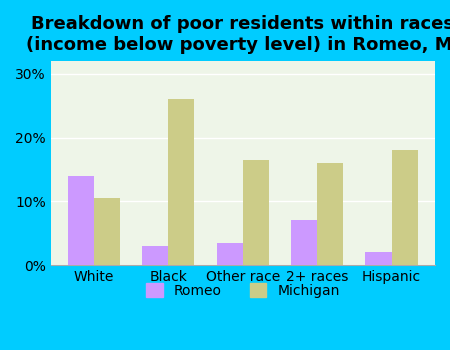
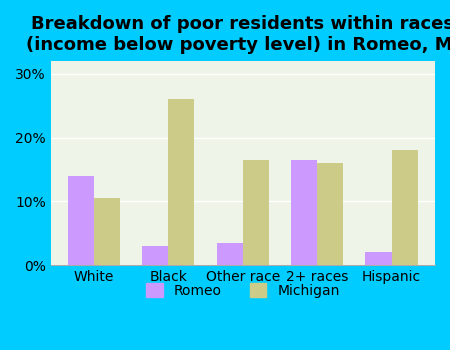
Romeo/2+ races: 7.0% -> 16.4%
